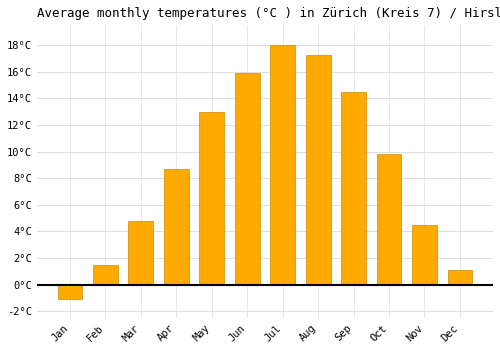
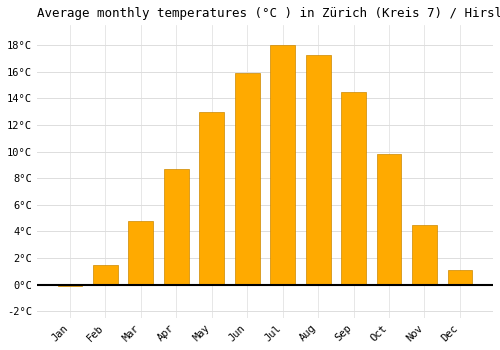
Jan: -1.1°C -> -0.1°C
